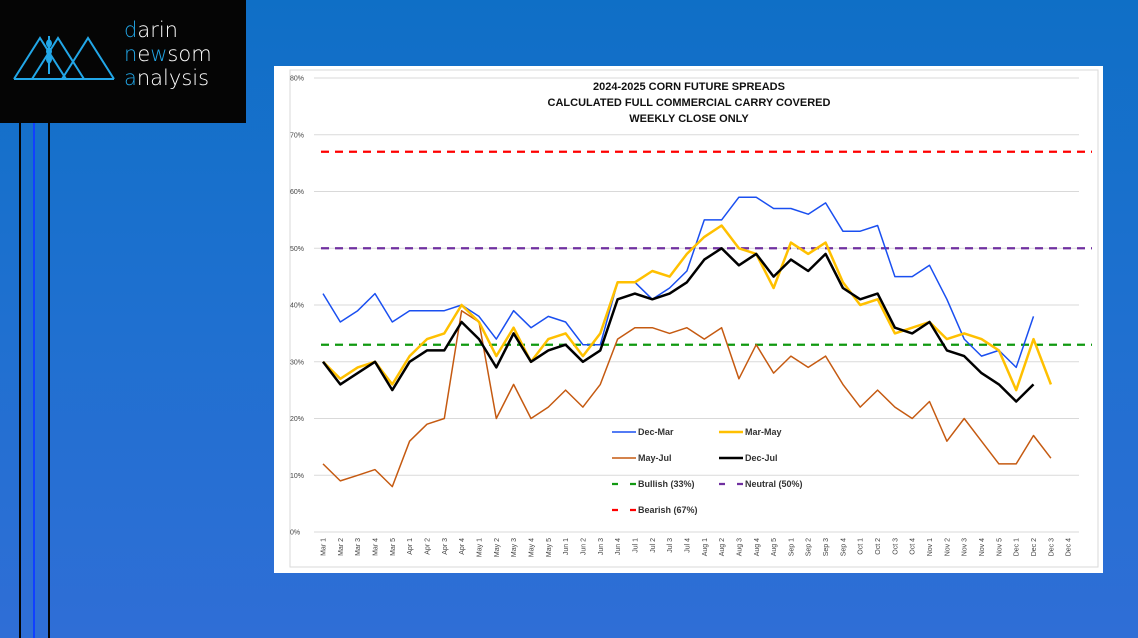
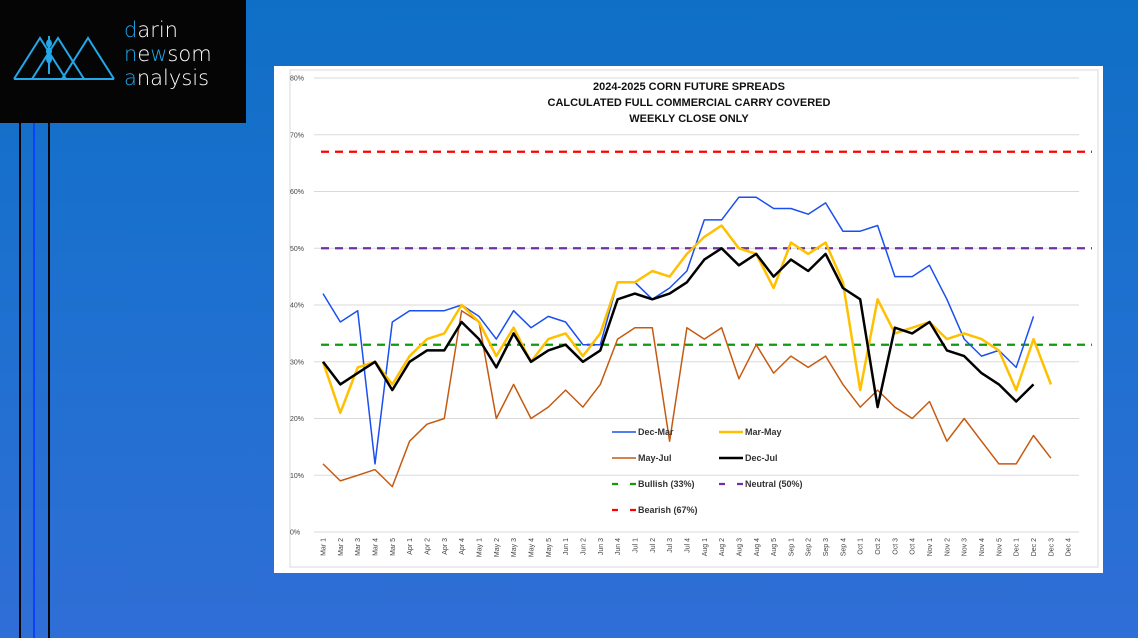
Mar-May/Mar 2: 27% -> 21%
Dec-Mar/Mar 4: 42% -> 12%
May-Jul/Jul 3: 35% -> 16%
Mar-May/Oct 1: 40% -> 25%
Dec-Jul/Oct 2: 42% -> 22%
